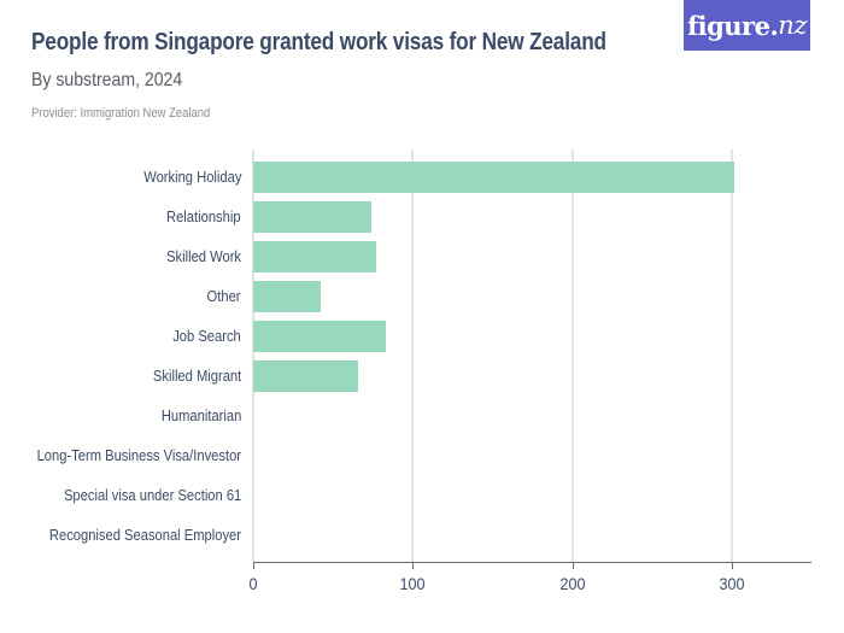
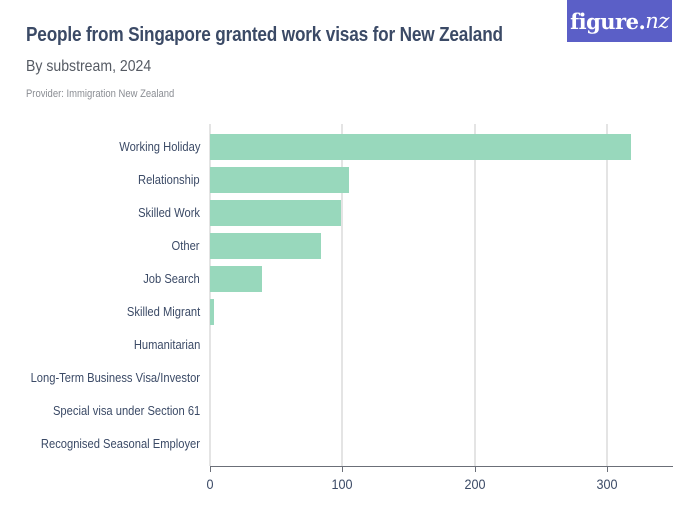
Working Holiday: 301 -> 318
Relationship: 74 -> 105
Skilled Work: 77 -> 99
Other: 42 -> 84
Job Search: 83 -> 39
Skilled Migrant: 66 -> 3
